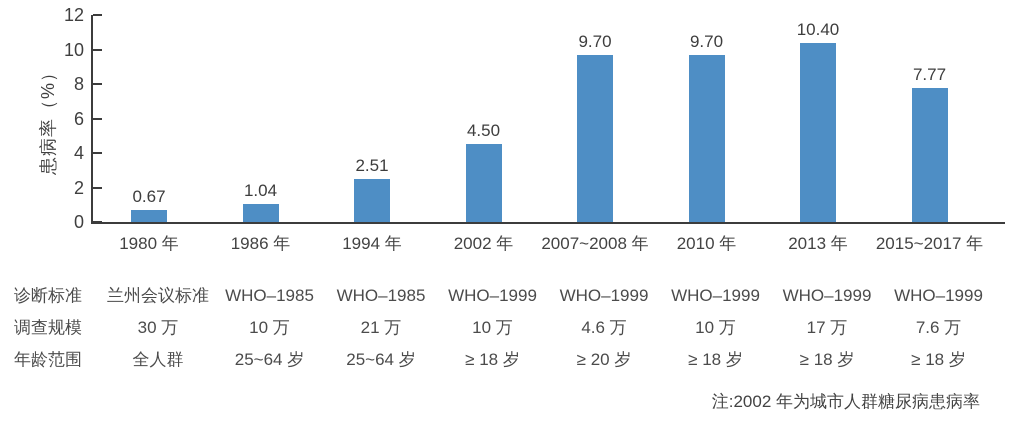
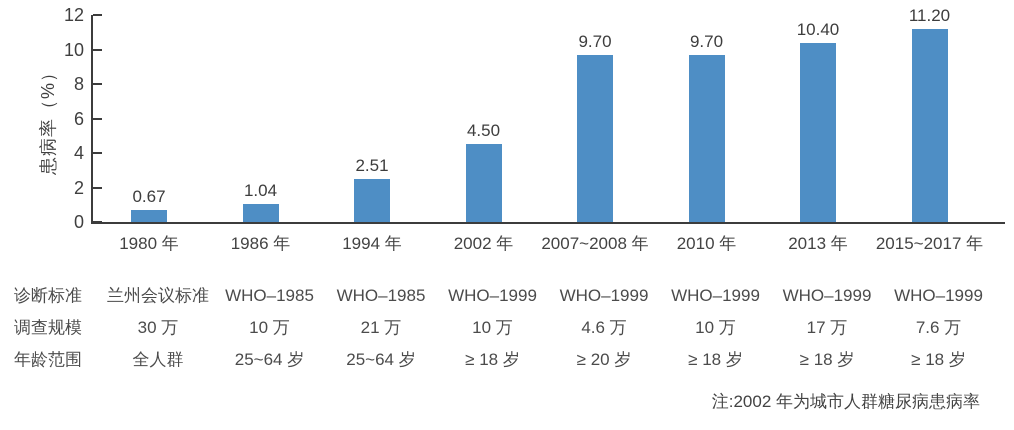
2015~2017 年: 7.77 -> 11.20
